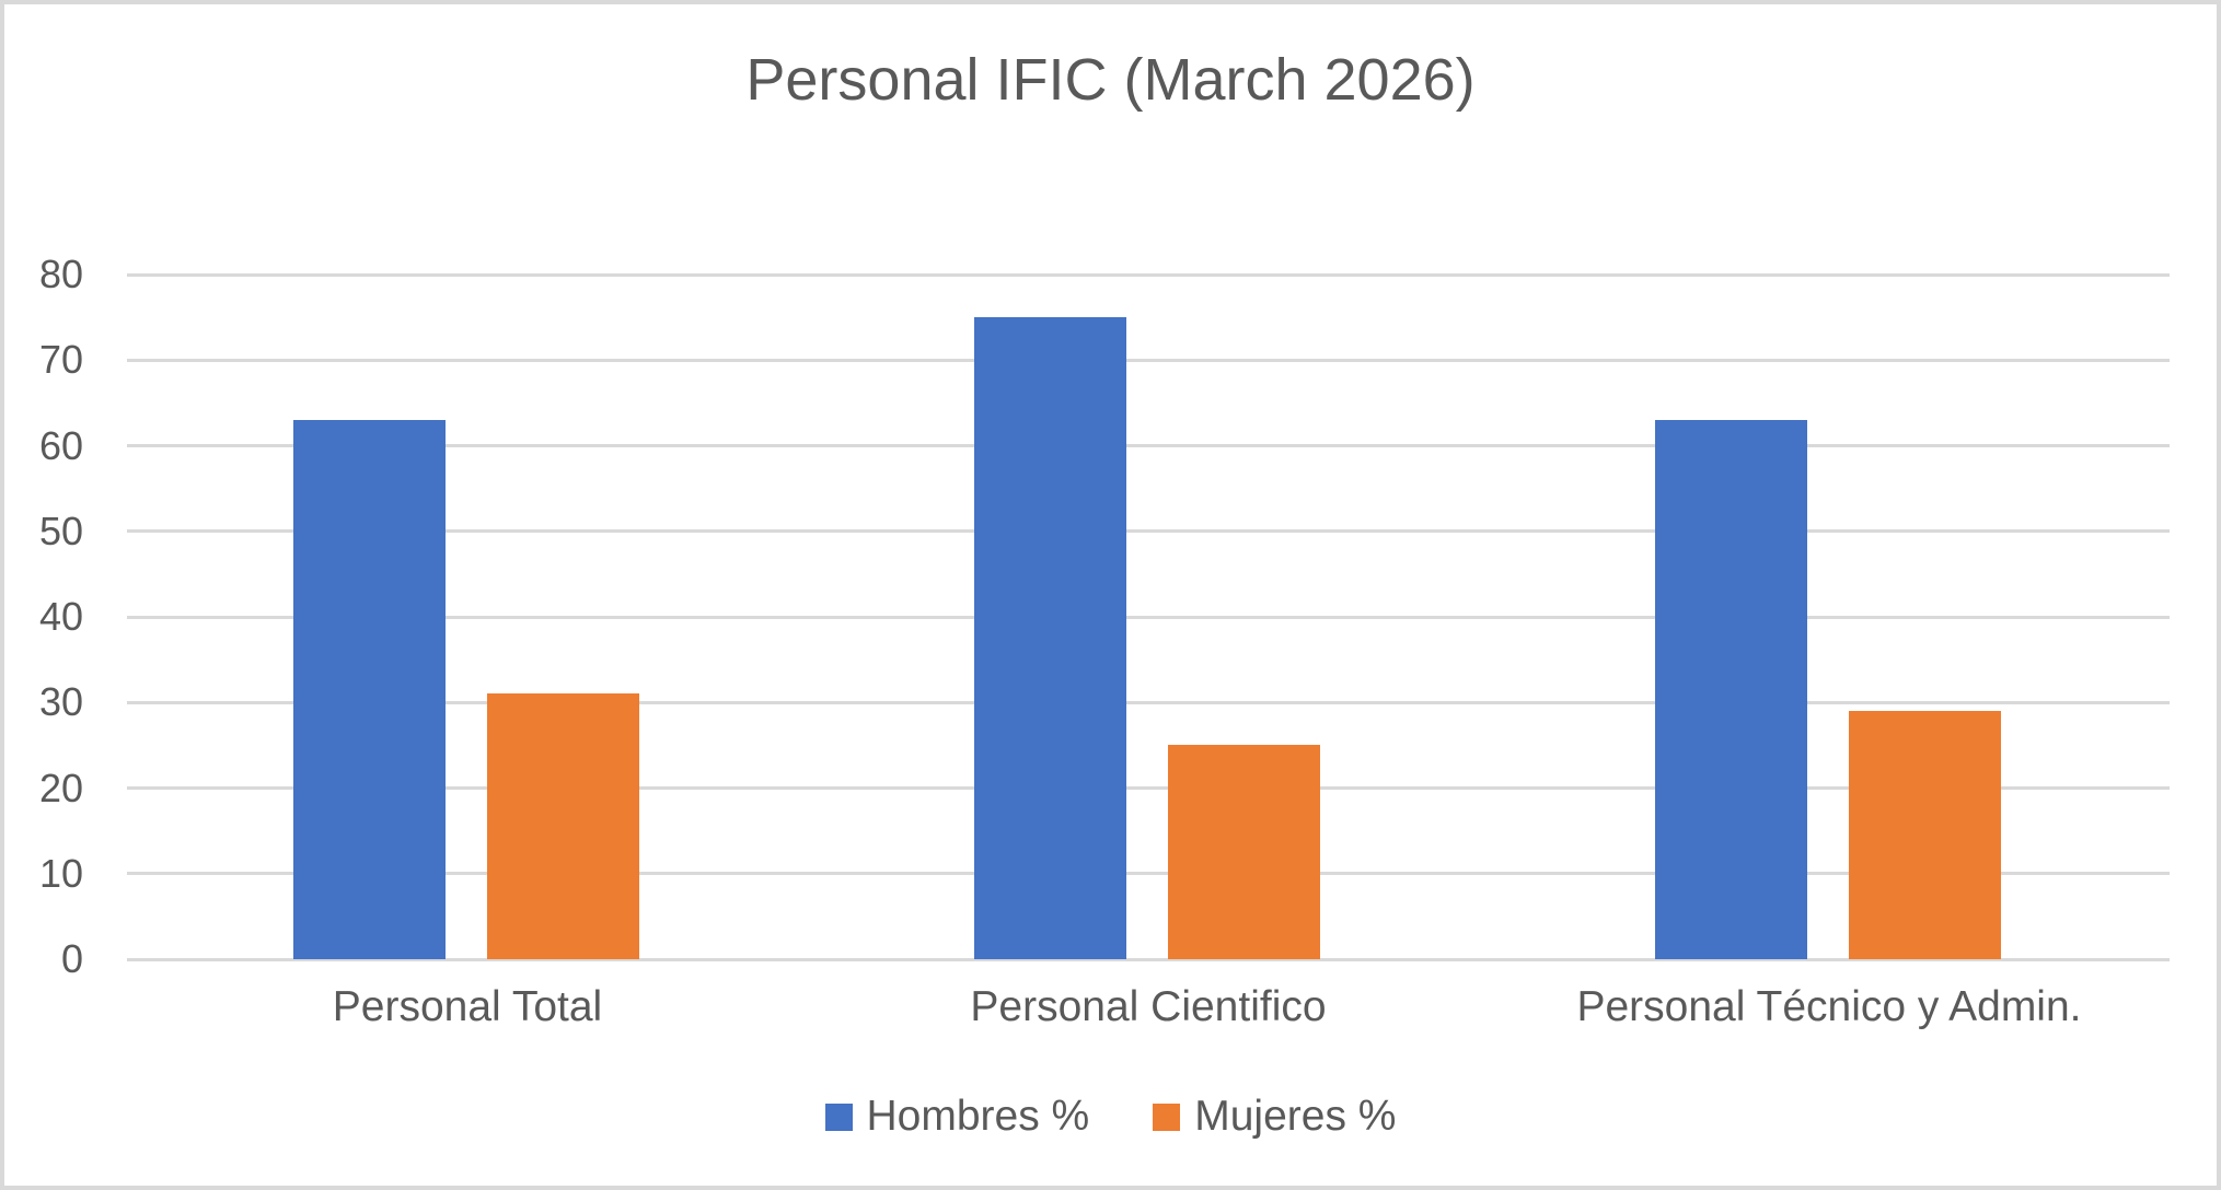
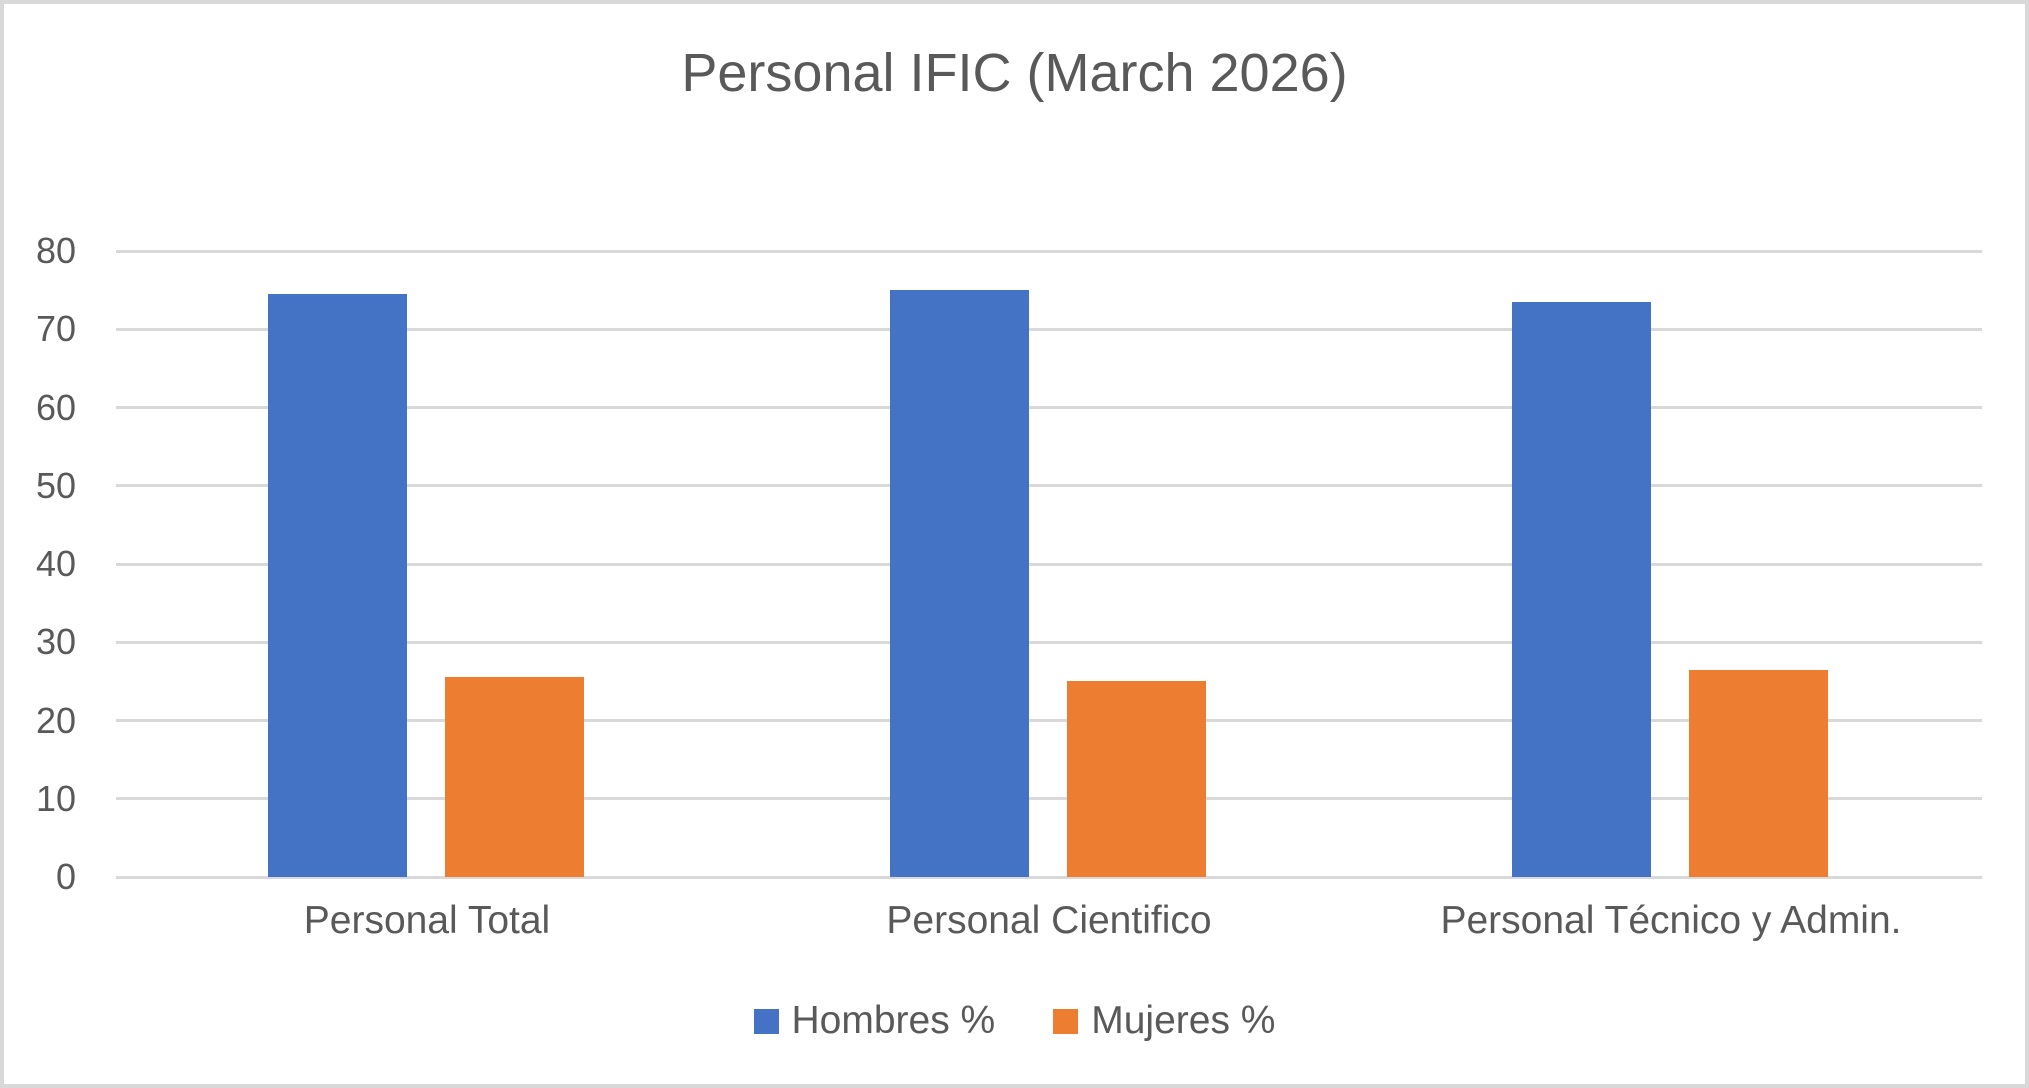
Hombres %/Personal Total: 63 -> 74
Mujeres %/Personal Total: 31 -> 26
Hombres %/Personal Técnico y Admin.: 63 -> 74
Mujeres %/Personal Técnico y Admin.: 29 -> 26
